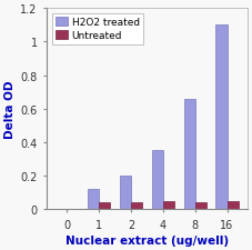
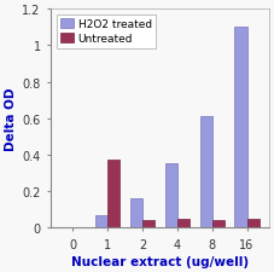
H2O2 treated/1: 0.12 -> 0.07
Untreated/1: 0.04 -> 0.37
H2O2 treated/2: 0.20 -> 0.16
H2O2 treated/8: 0.66 -> 0.61
